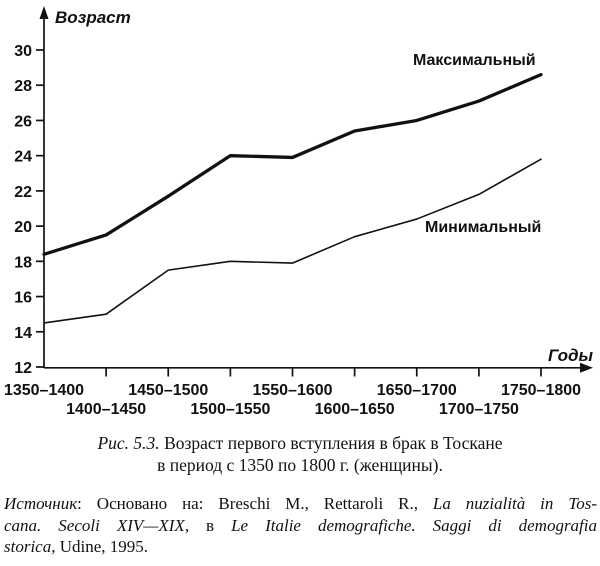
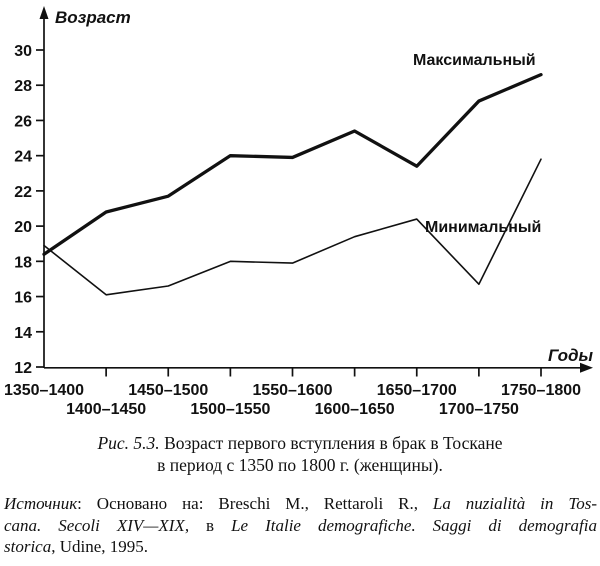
Минимальный/1350–1400: 14.5 -> 18.9
Максимальный/1400–1450: 19.5 -> 20.8
Минимальный/1400–1450: 15.0 -> 16.1
Минимальный/1450–1500: 17.5 -> 16.6
Максимальный/1650–1700: 26.0 -> 23.4
Минимальный/1700–1750: 21.8 -> 16.7
